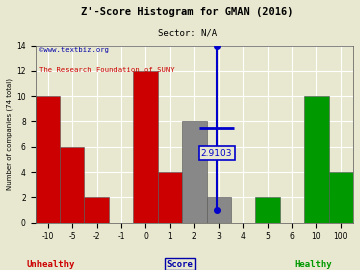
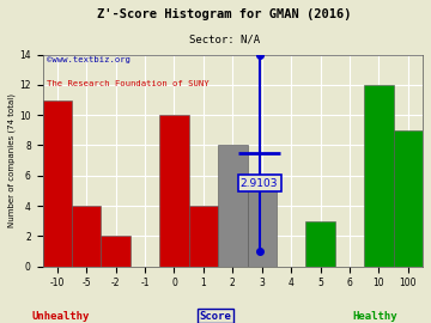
-10: 10 -> 11
-5: 6 -> 4
0: 12 -> 10
3: 2 -> 5
5: 2 -> 3
10: 10 -> 12
100: 4 -> 9
